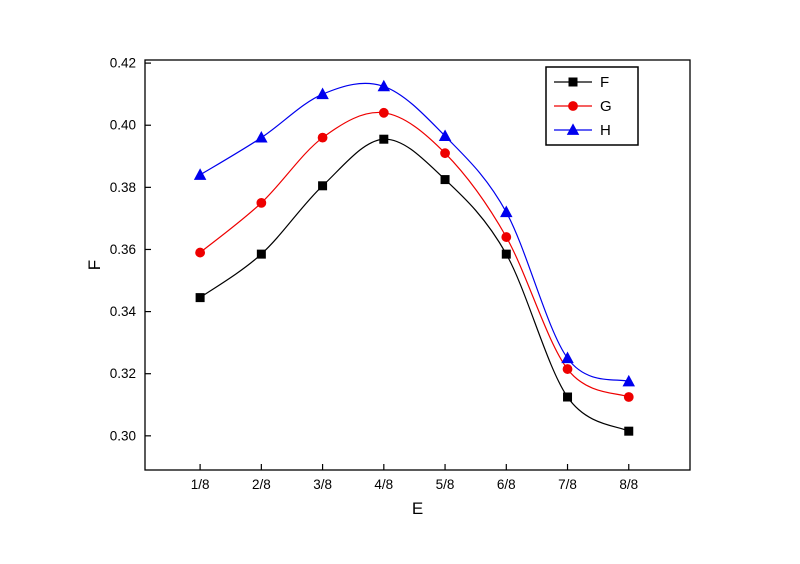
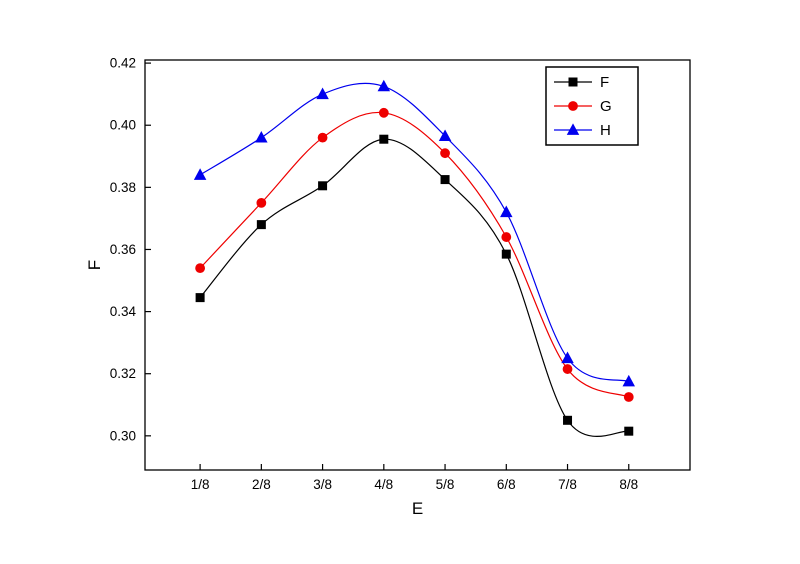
G/1/8: 0.359 -> 0.354
F/2/8: 0.358 -> 0.368
F/7/8: 0.312 -> 0.305
